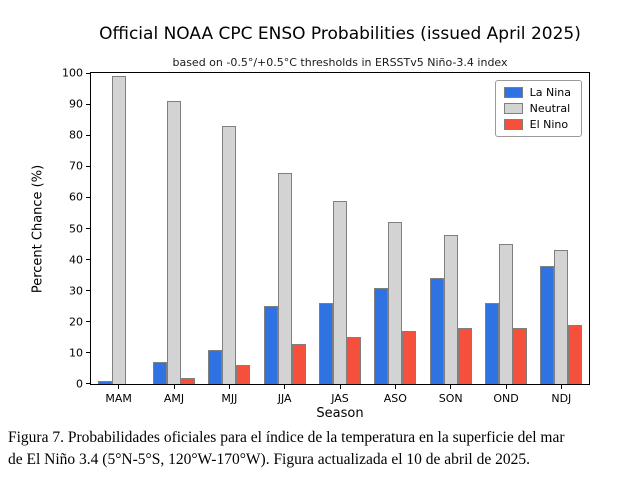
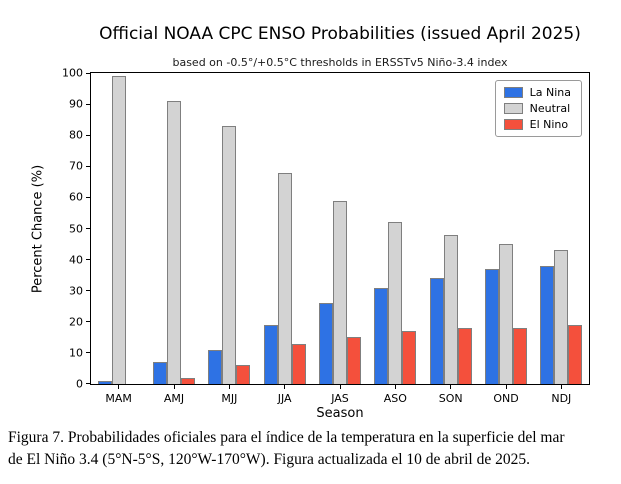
La Nina/JJA: 25 -> 19
La Nina/OND: 26 -> 37
